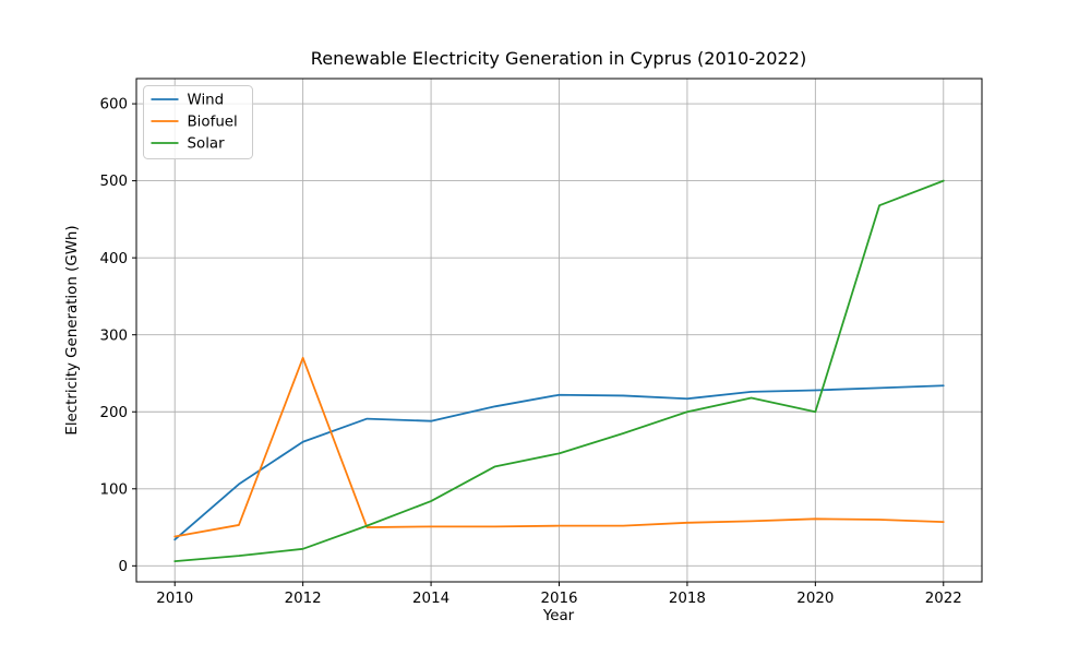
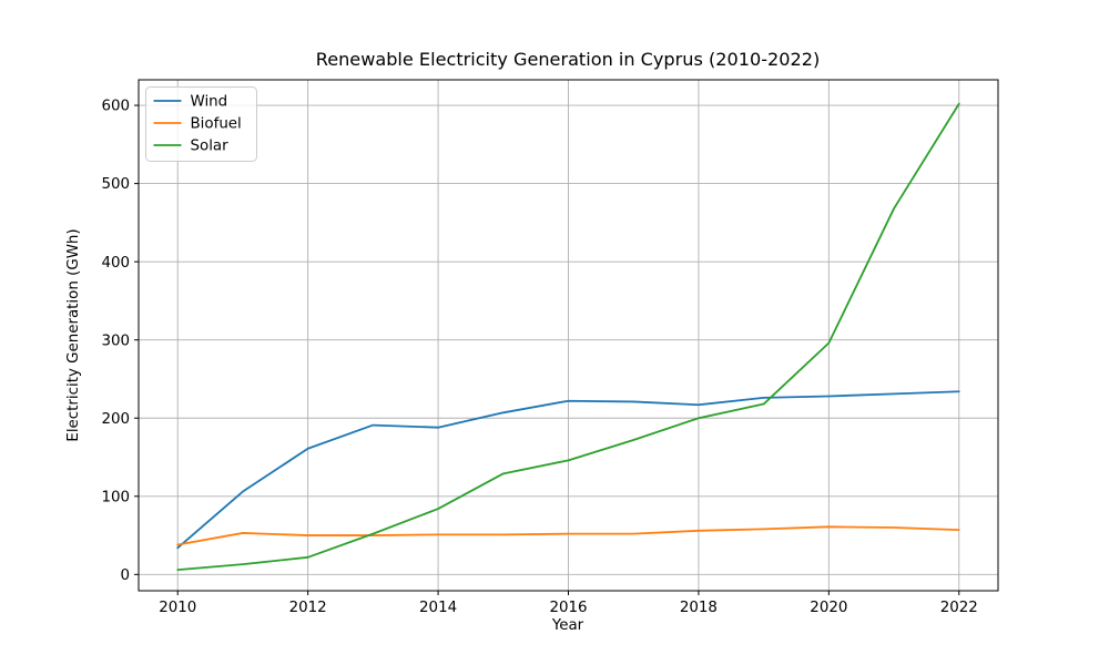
Biofuel/2012: 270 -> 50
Solar/2020: 200 -> 300
Solar/2022: 500 -> 600
